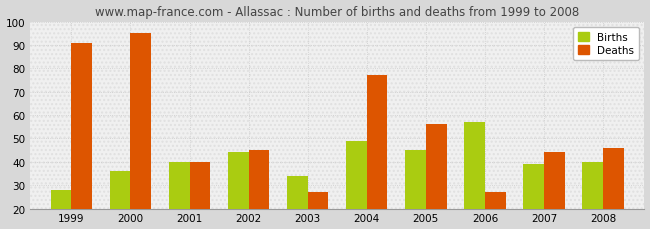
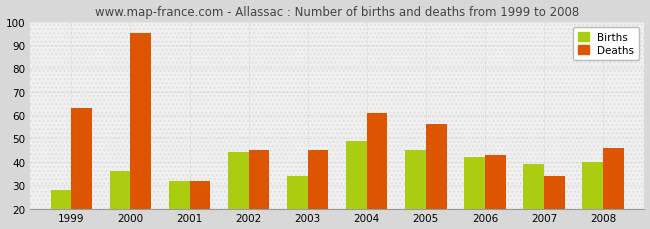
Deaths/1999: 91 -> 63
Births/2001: 40 -> 32
Deaths/2001: 40 -> 32
Deaths/2003: 27 -> 45
Deaths/2004: 77 -> 61
Births/2006: 57 -> 42
Deaths/2006: 27 -> 43
Deaths/2007: 44 -> 34
